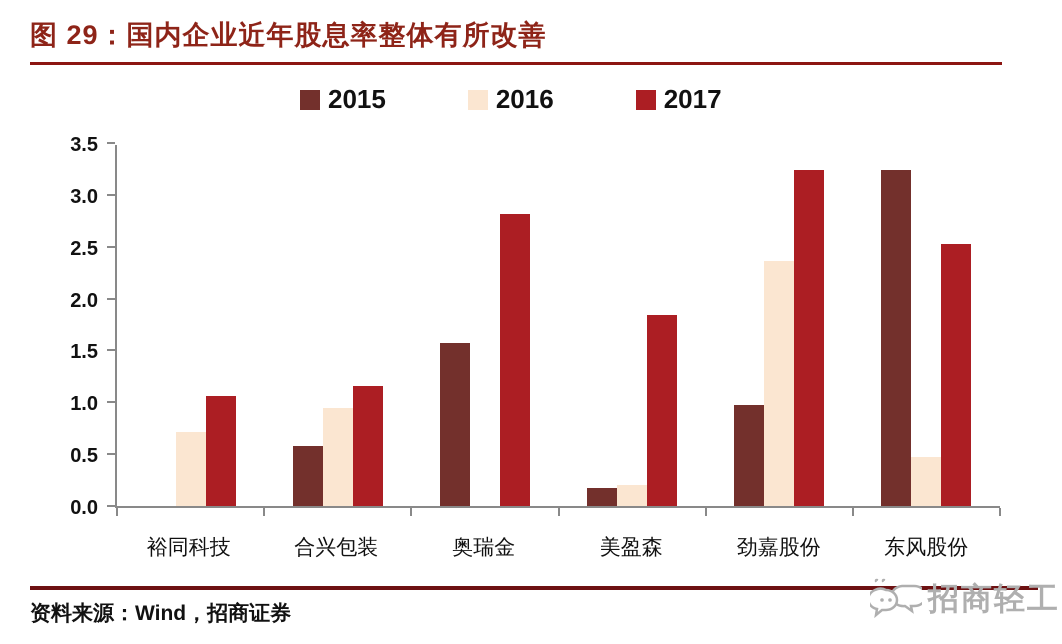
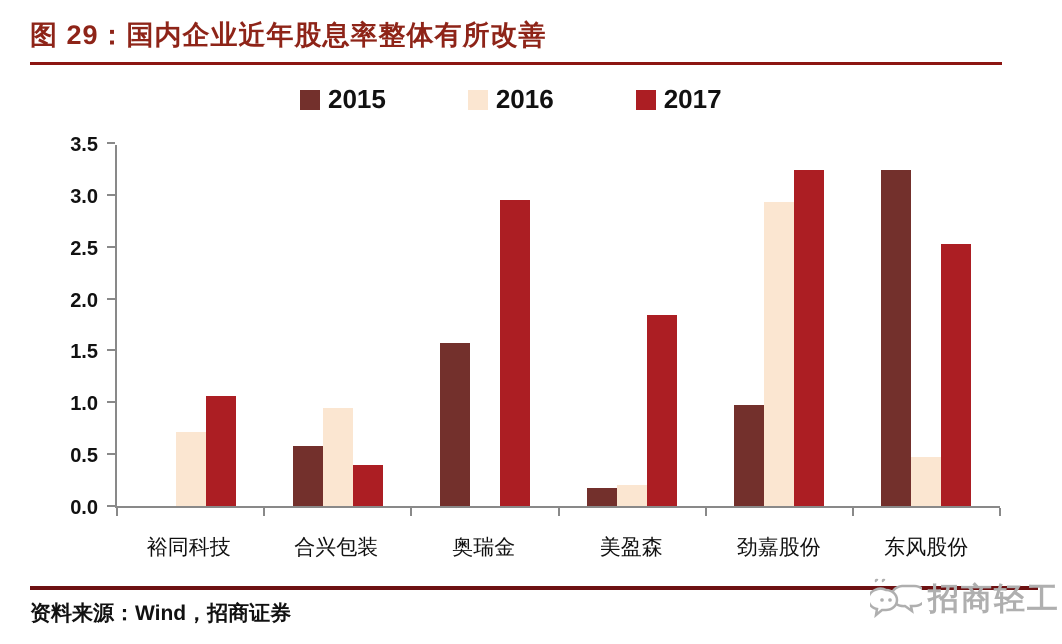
2017/合兴包装: 1.16 -> 0.40
2017/奥瑞金: 2.83 -> 2.97
2016/劲嘉股份: 2.38 -> 2.95
